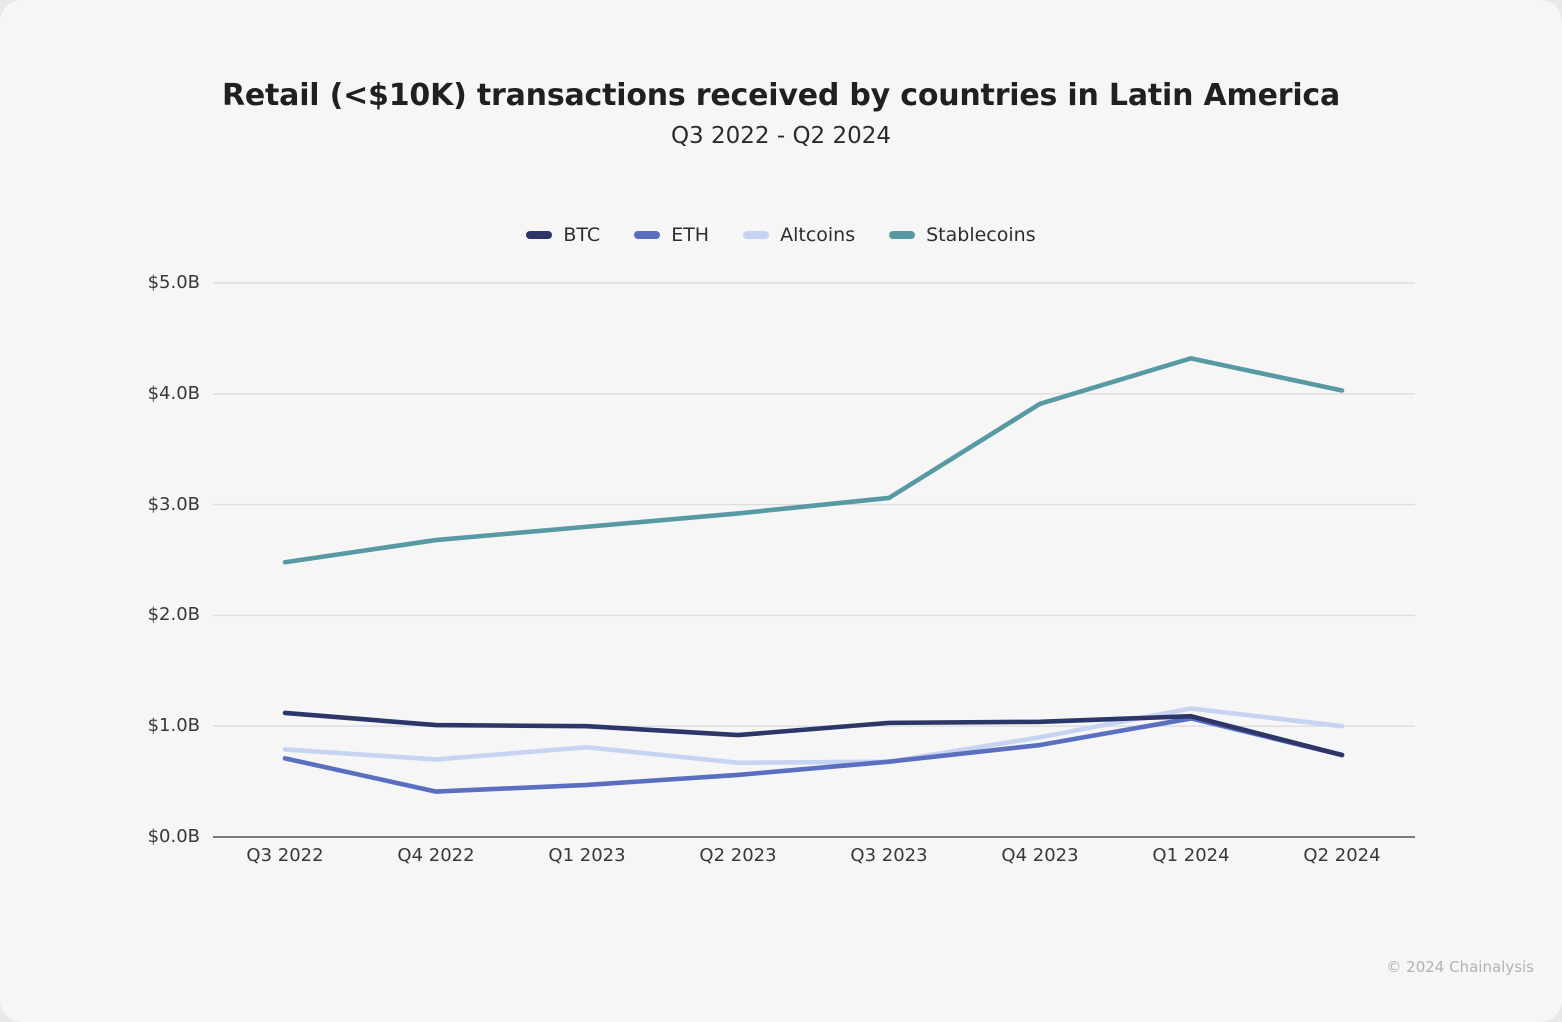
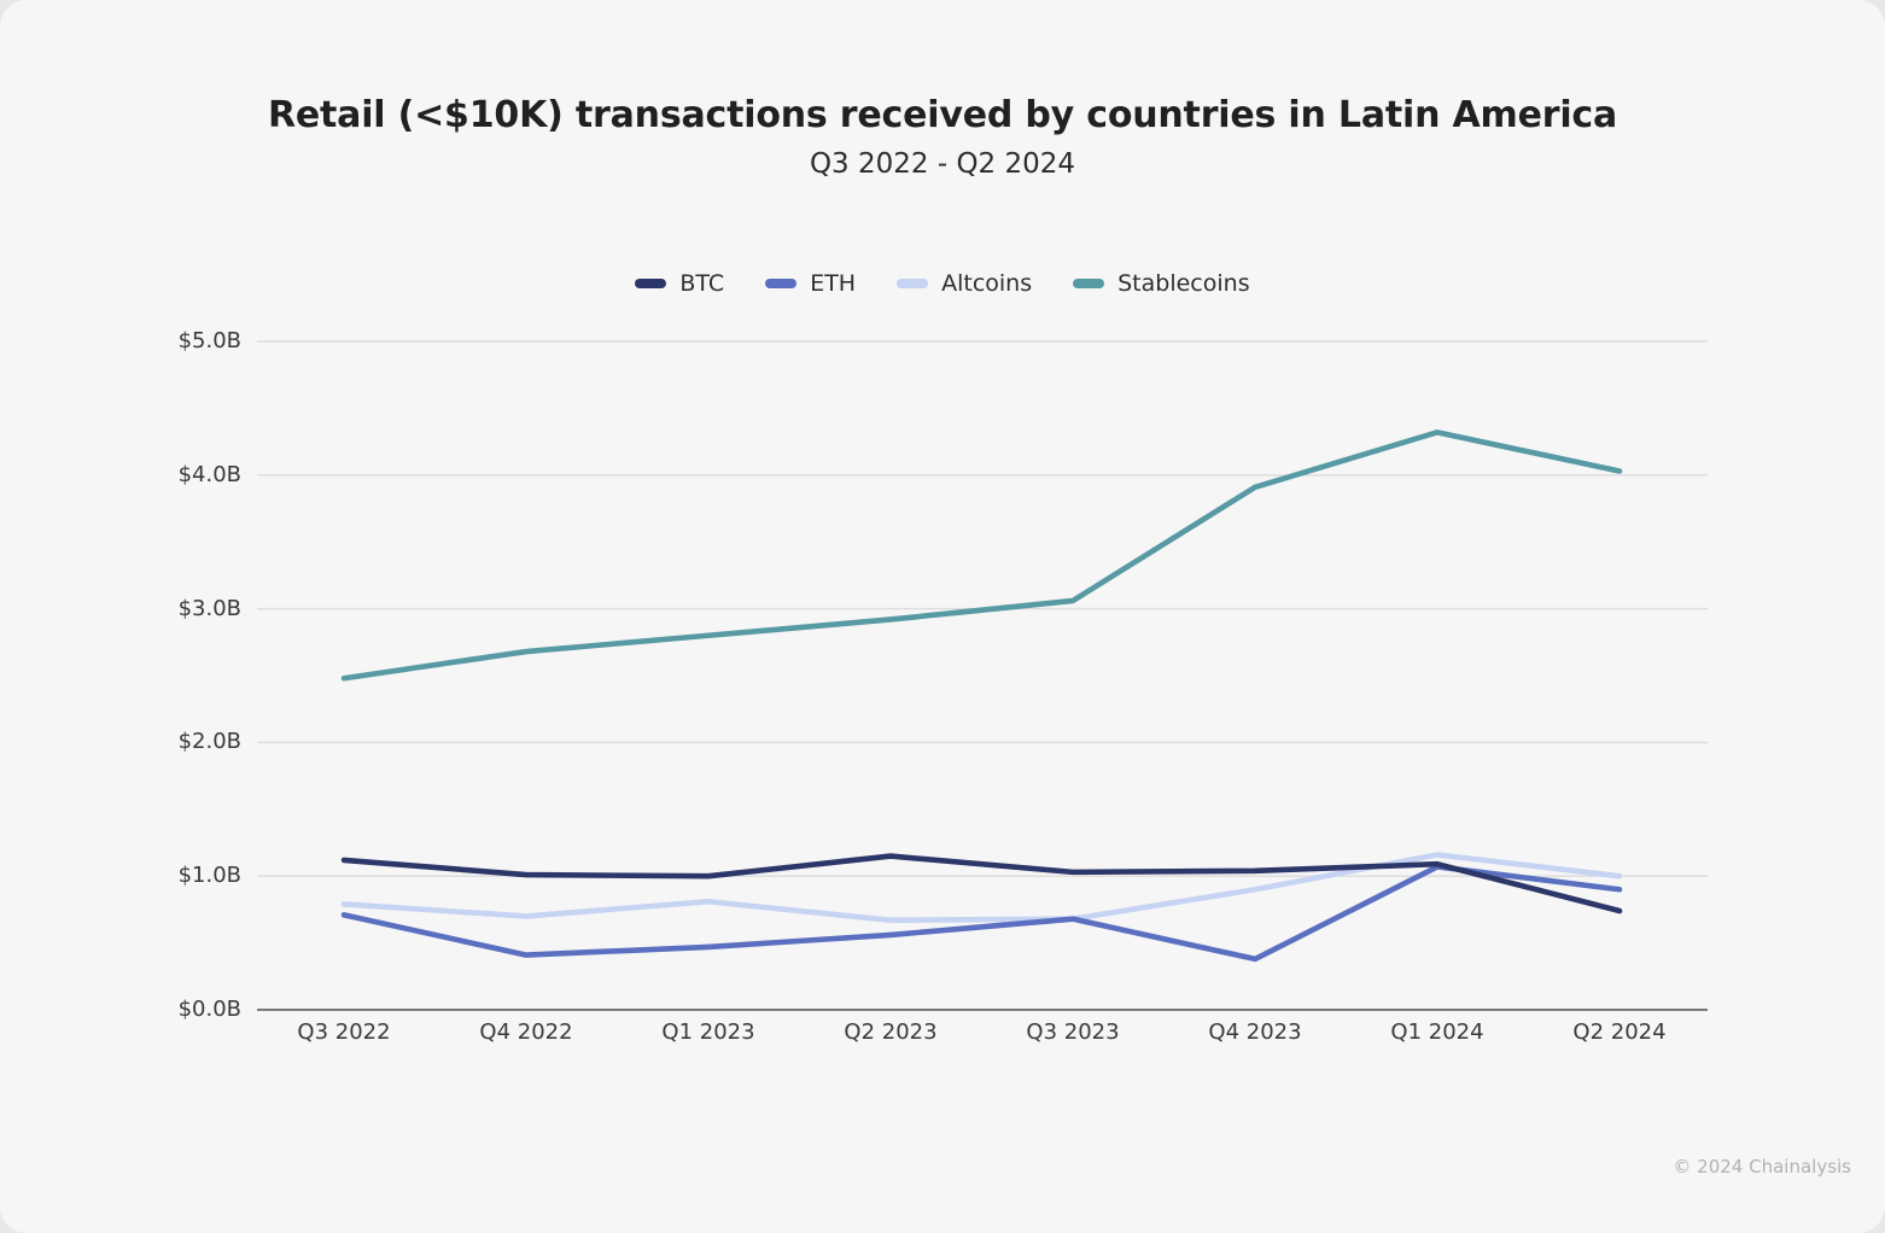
BTC/Q2 2023: $0.92B -> $1.15B
ETH/Q4 2023: $0.83B -> $0.38B
ETH/Q2 2024: $0.74B -> $0.90B
